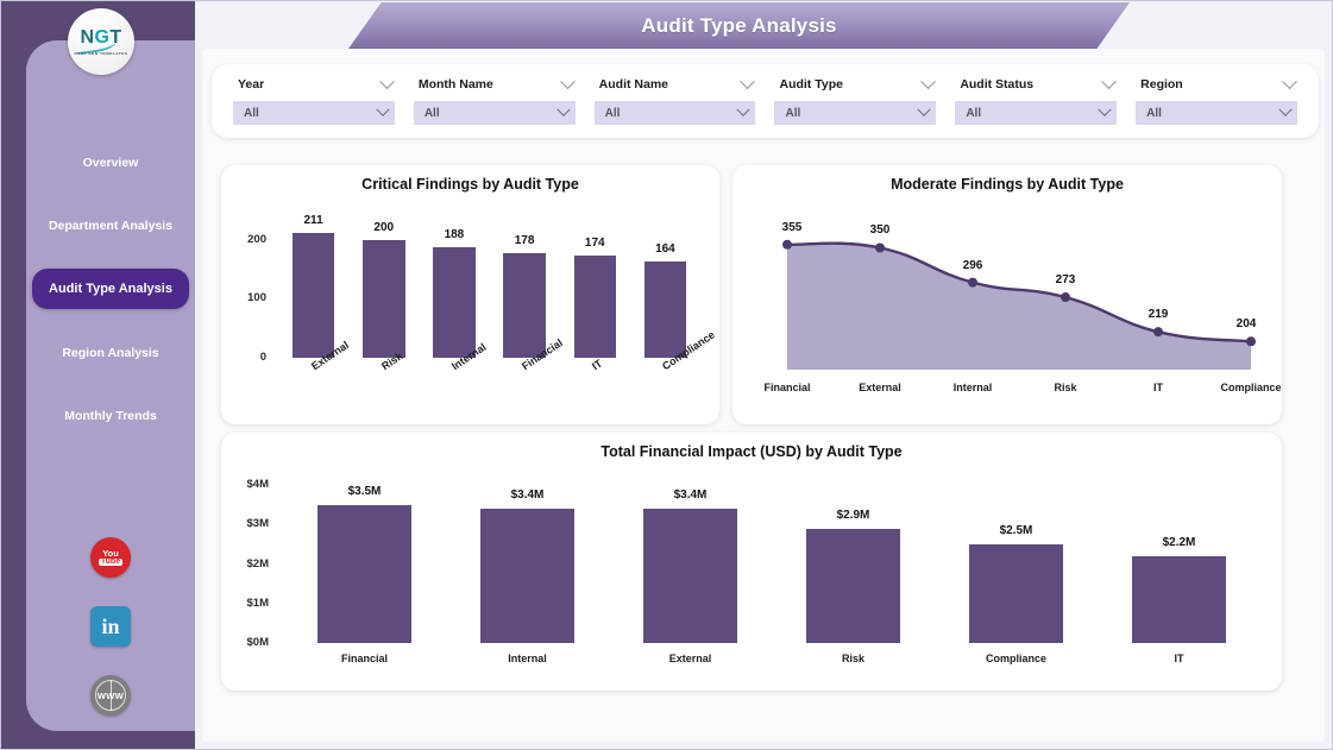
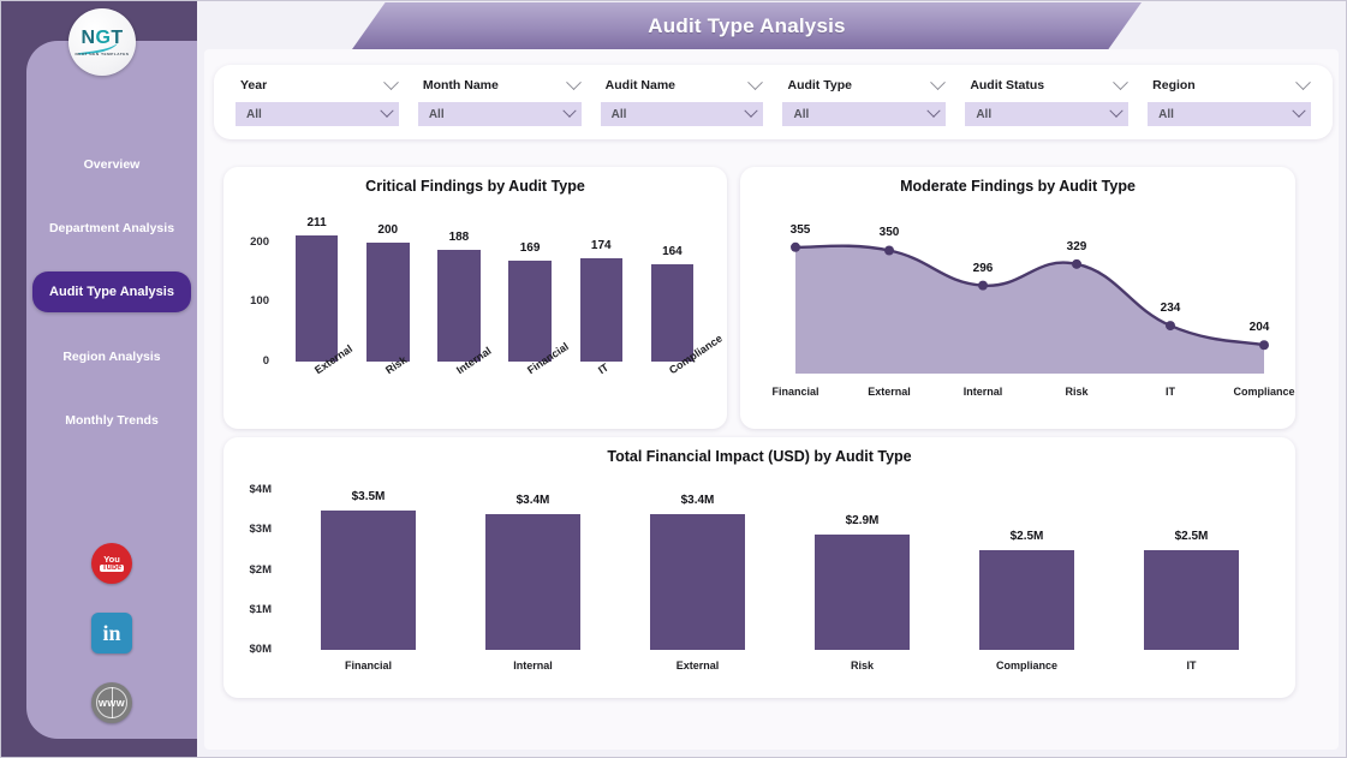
Critical Findings by Audit Type/Financial: 178 -> 169
Moderate Findings by Audit Type/Risk: 273 -> 329
Moderate Findings by Audit Type/IT: 219 -> 234
Total Financial Impact (USD) by Audit Type/IT: $2.2M -> $2.5M
